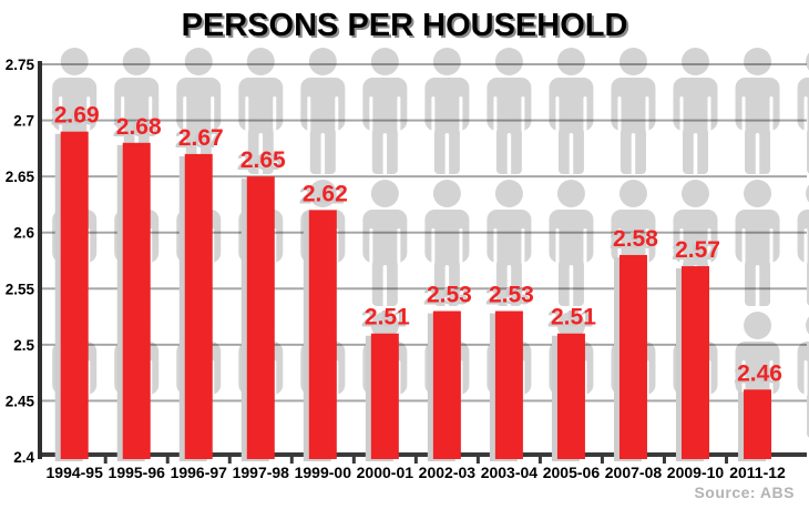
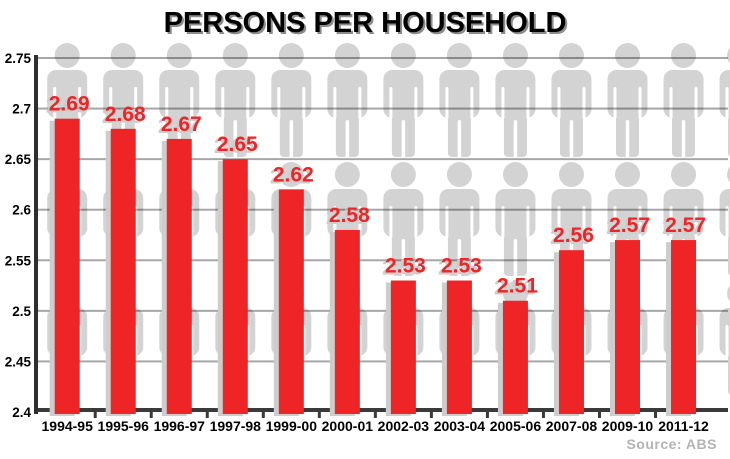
2000-01: 2.51 -> 2.58
2007-08: 2.58 -> 2.56
2011-12: 2.46 -> 2.57
